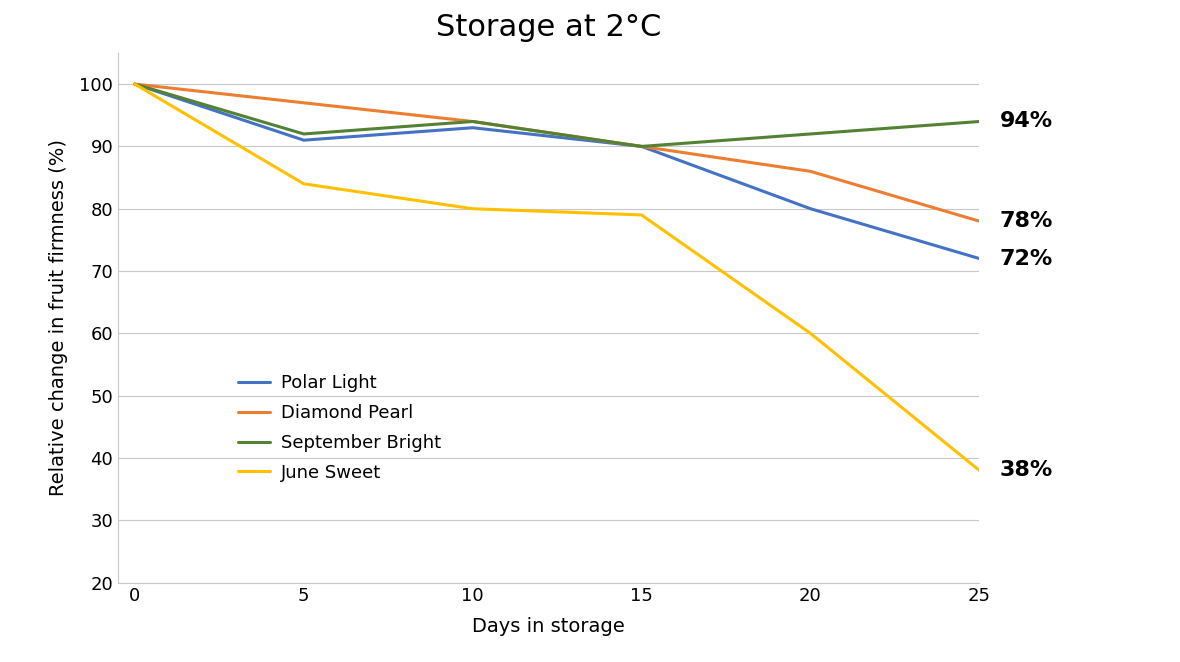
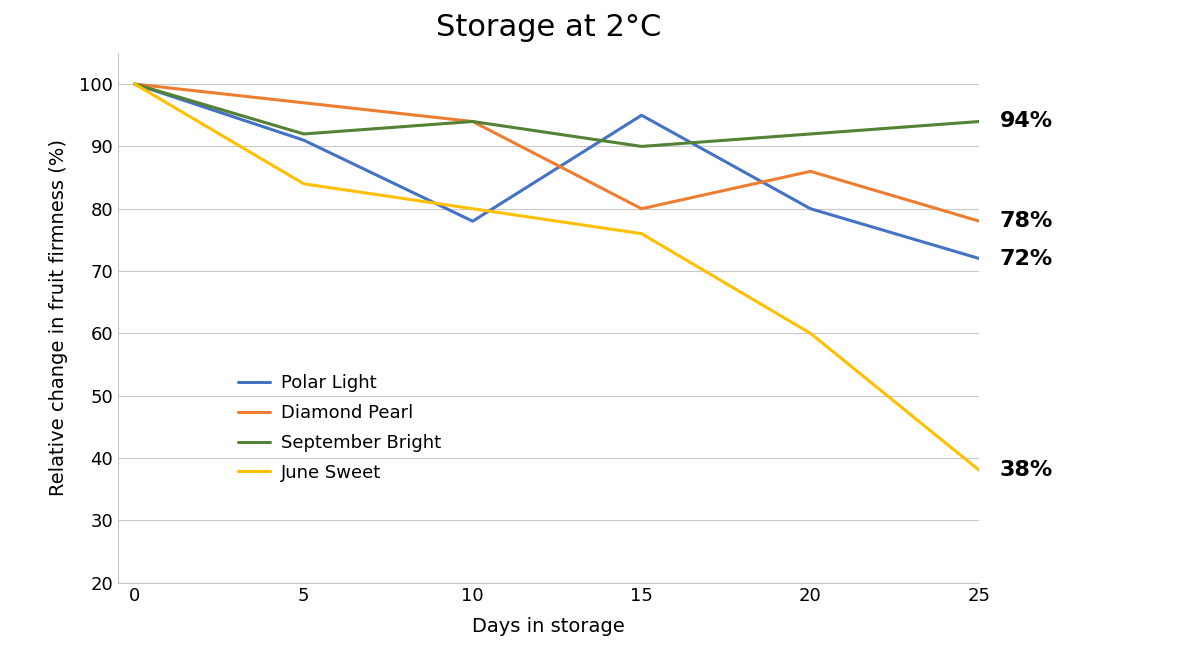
Polar Light/10: 93 -> 78
Polar Light/15: 90 -> 95
Diamond Pearl/15: 90 -> 80
June Sweet/15: 79 -> 76
